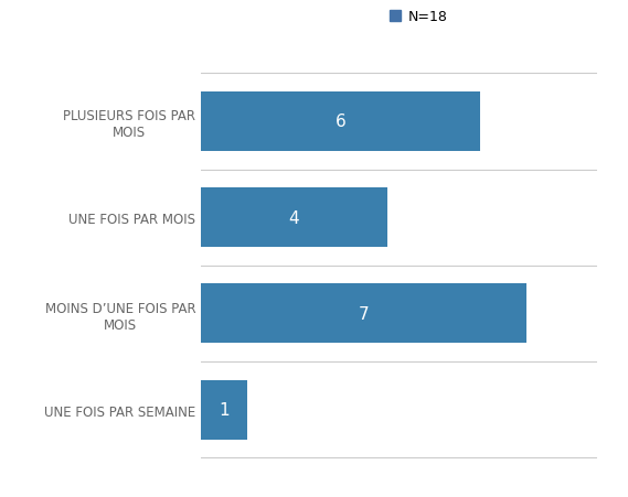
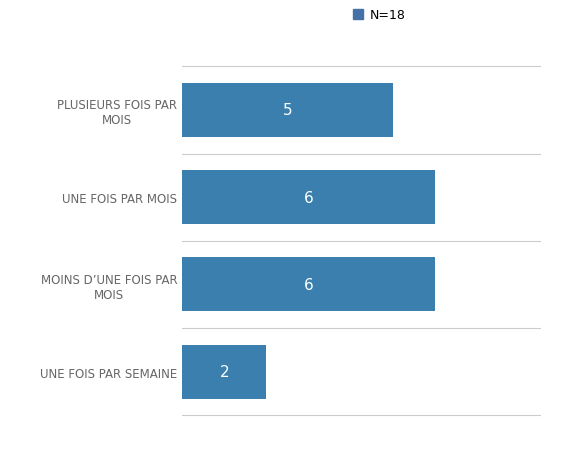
PLUSIEURS FOIS PAR MOIS: 6 -> 5
UNE FOIS PAR MOIS: 4 -> 6
MOINS D’UNE FOIS PAR MOIS: 7 -> 6
UNE FOIS PAR SEMAINE: 1 -> 2
